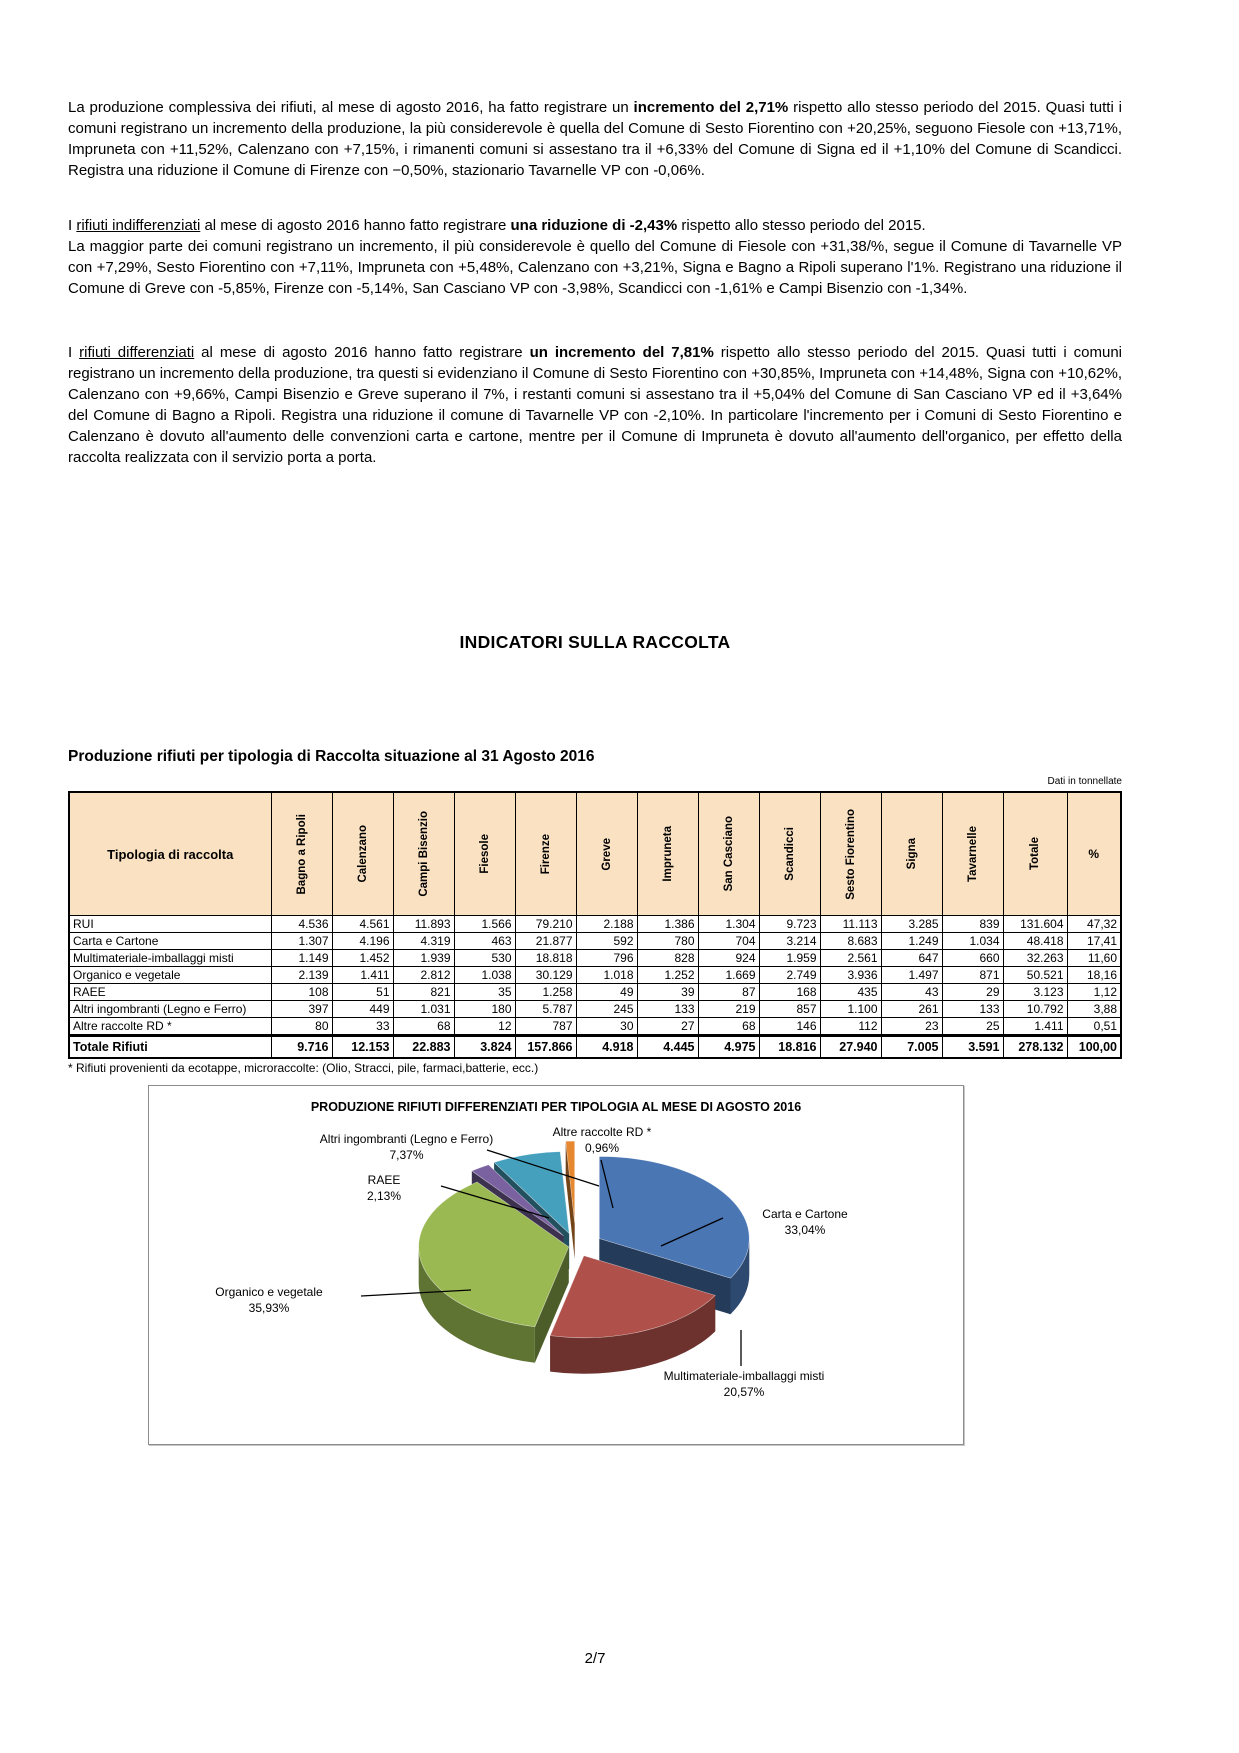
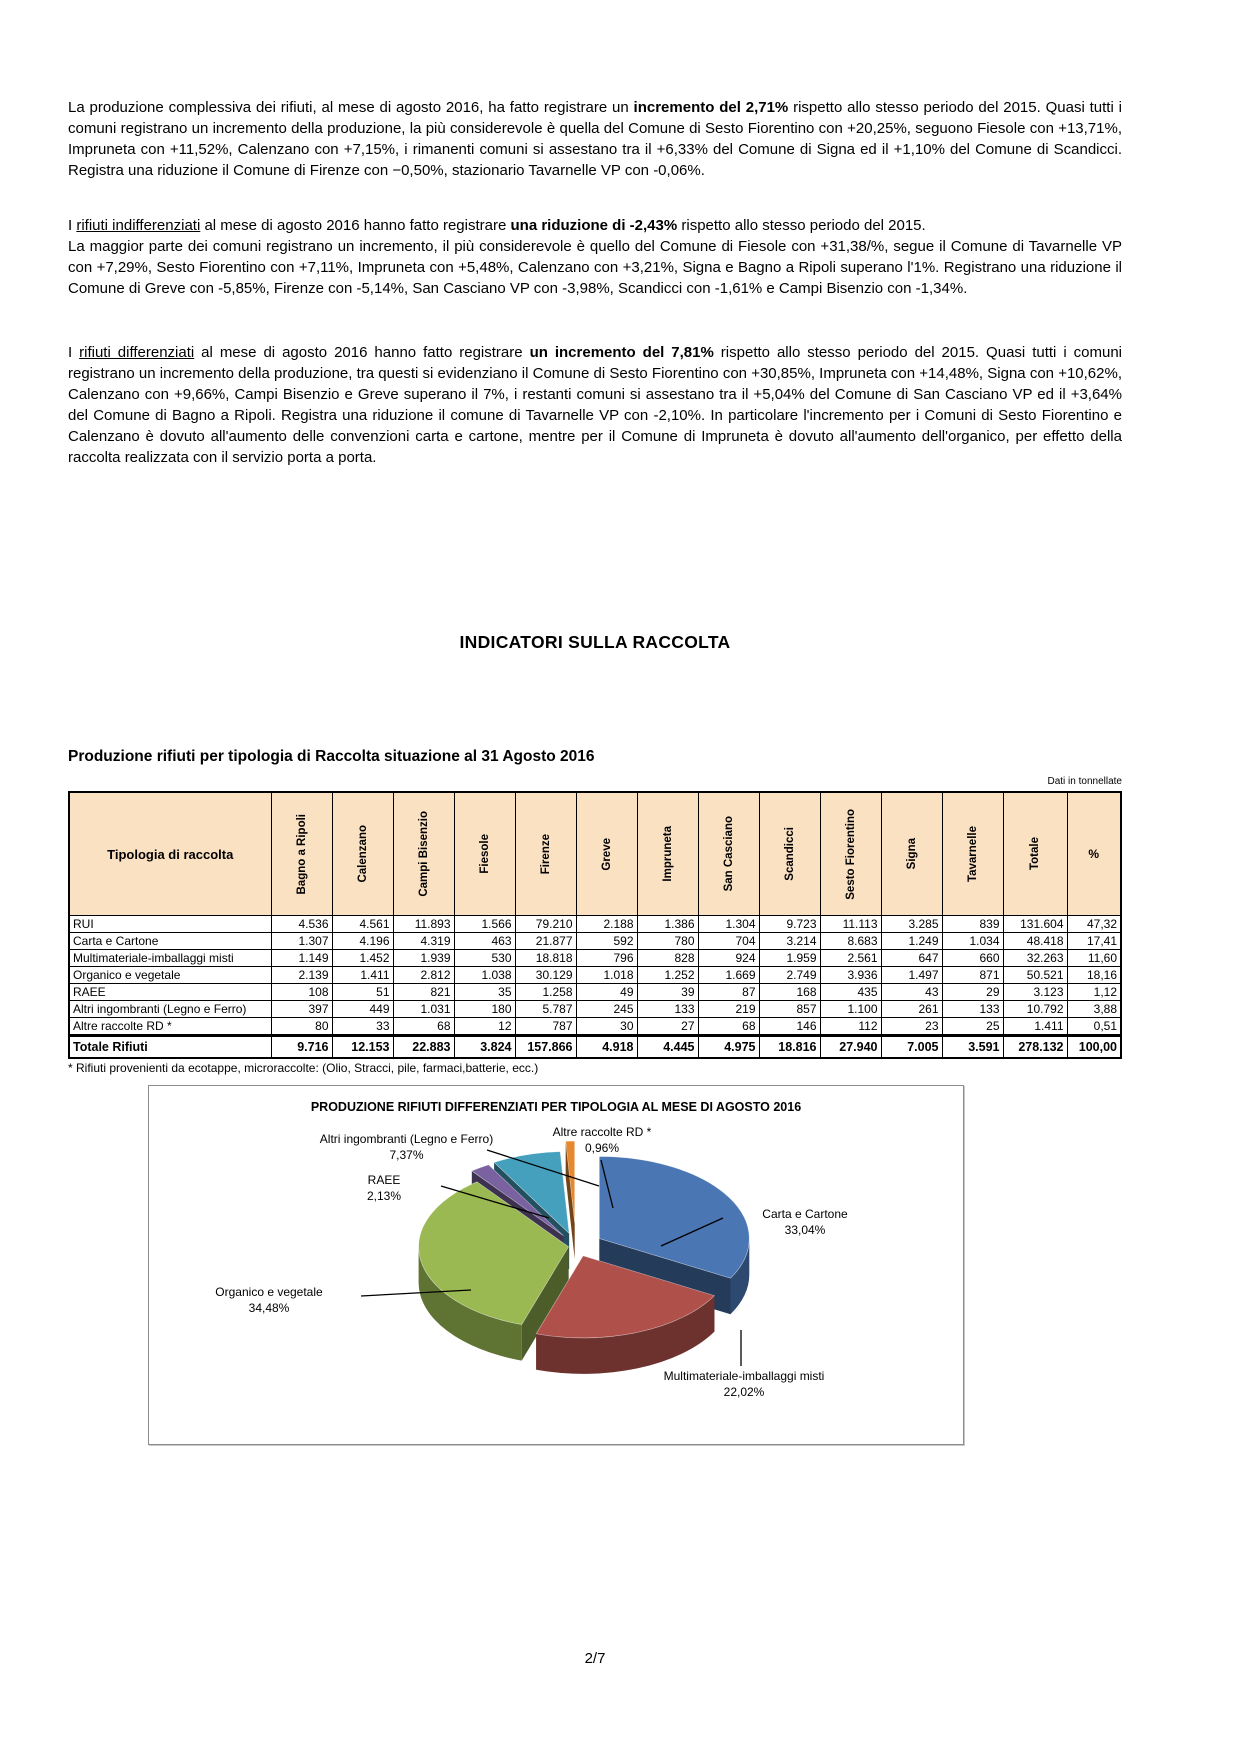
Multimateriale-imballaggi misti: 20,57% -> 22,02%
Organico e vegetale: 35,93% -> 34,48%
